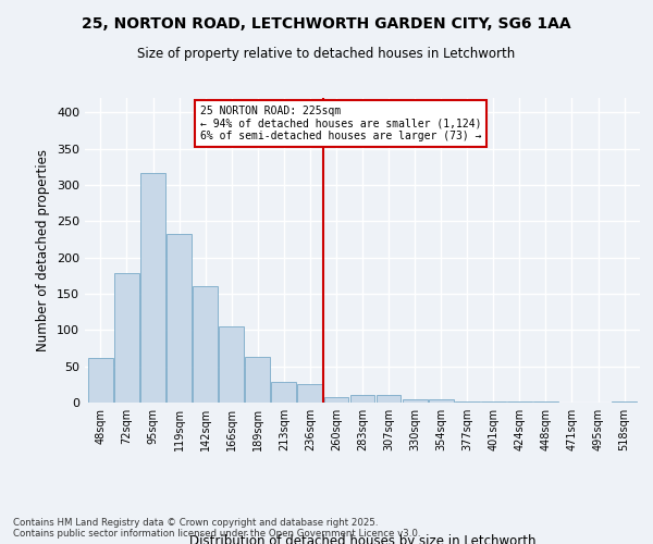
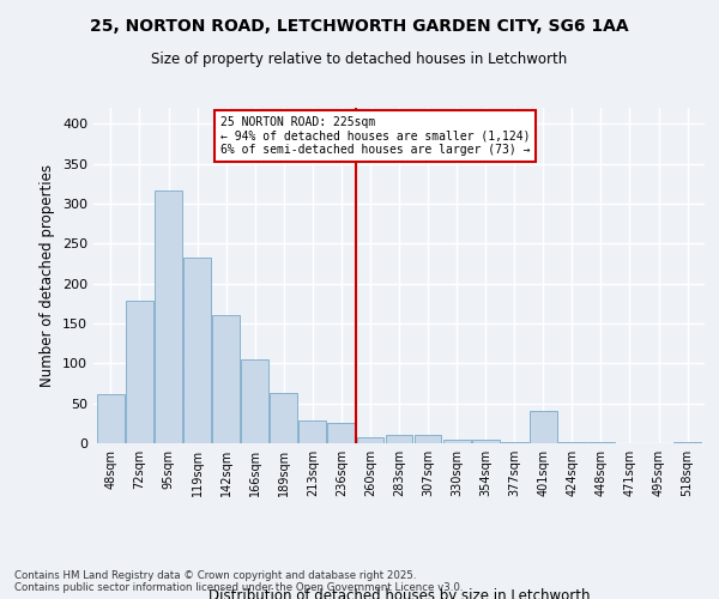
401sqm: 2 -> 40
